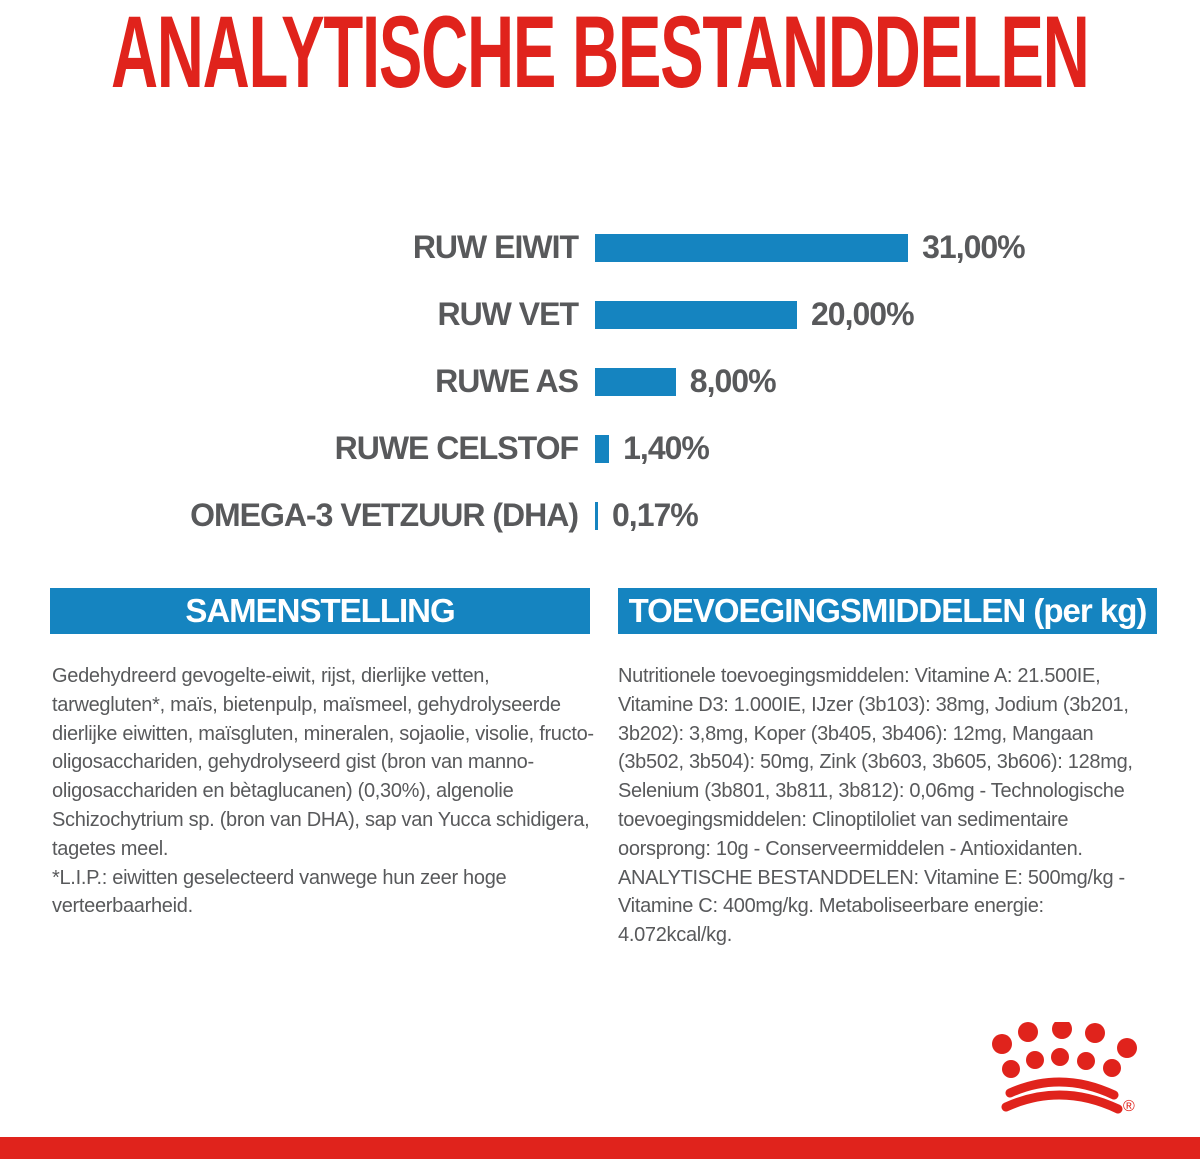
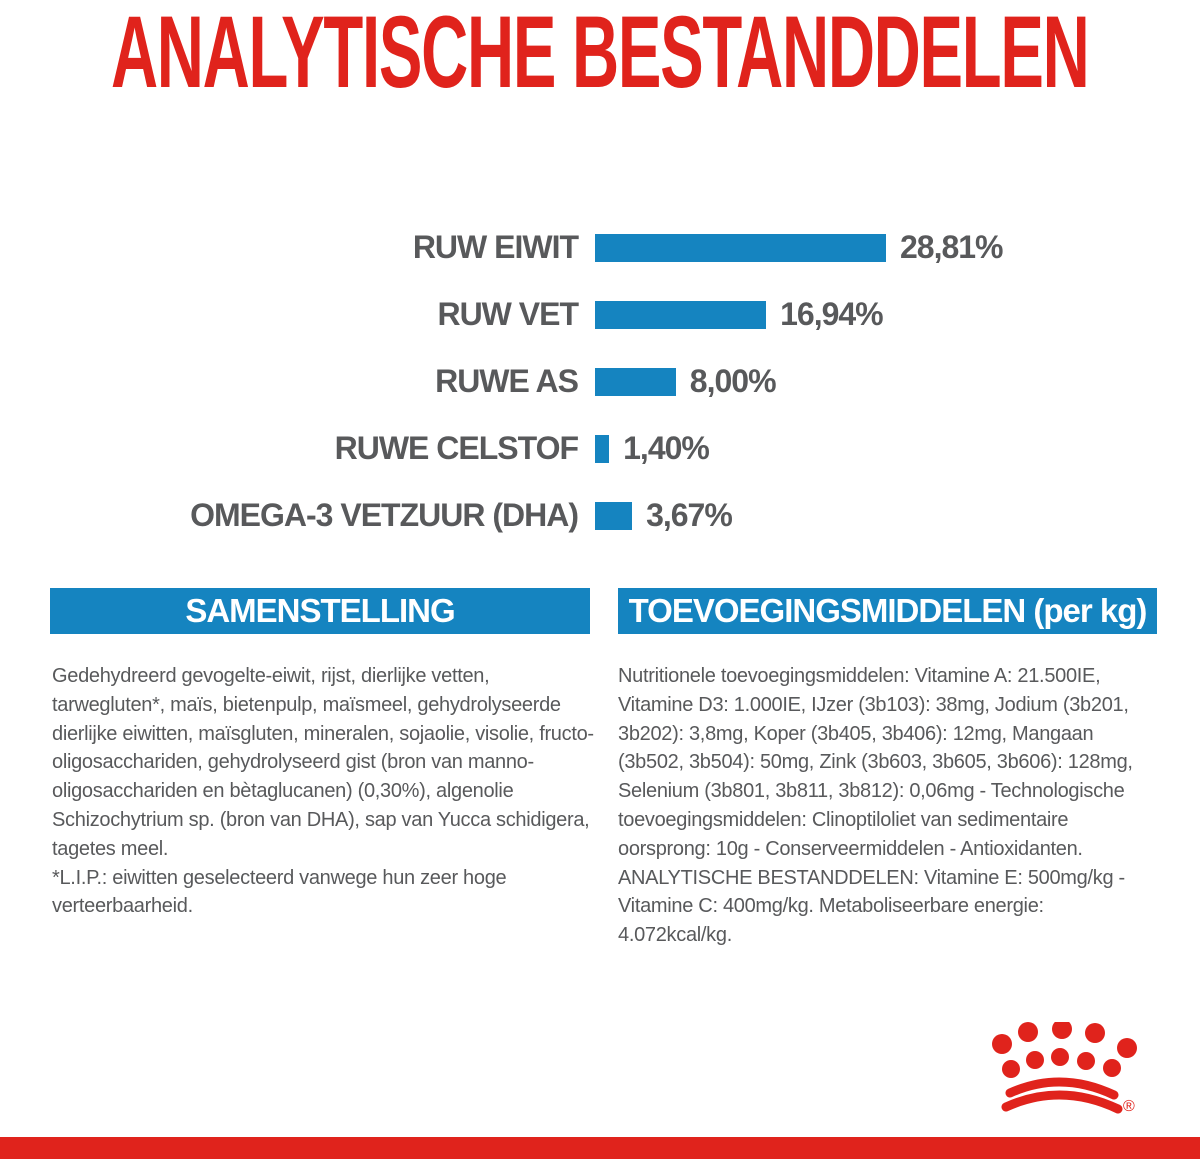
RUW EIWIT: 31,00% -> 28,81%
RUW VET: 20,00% -> 16,94%
OMEGA-3 VETZUUR (DHA): 0,17% -> 3,67%
